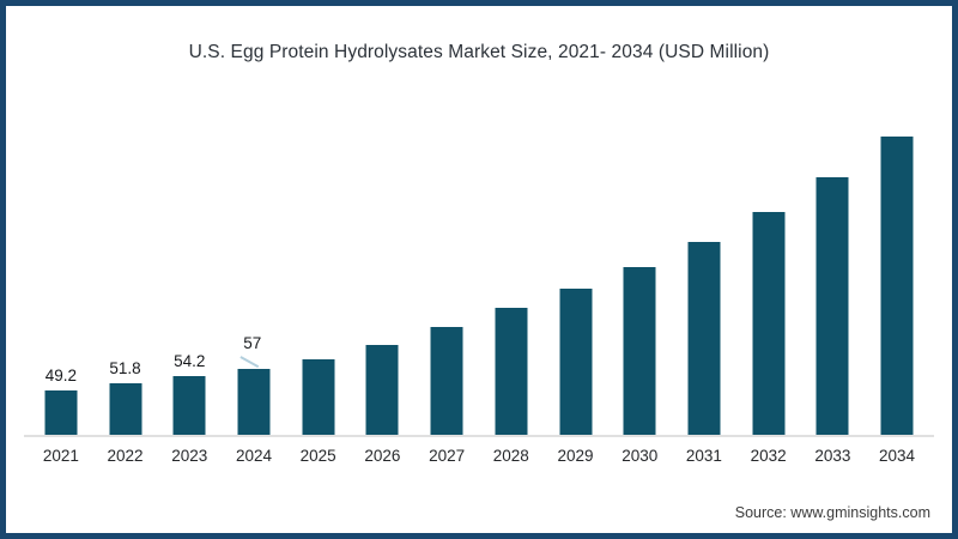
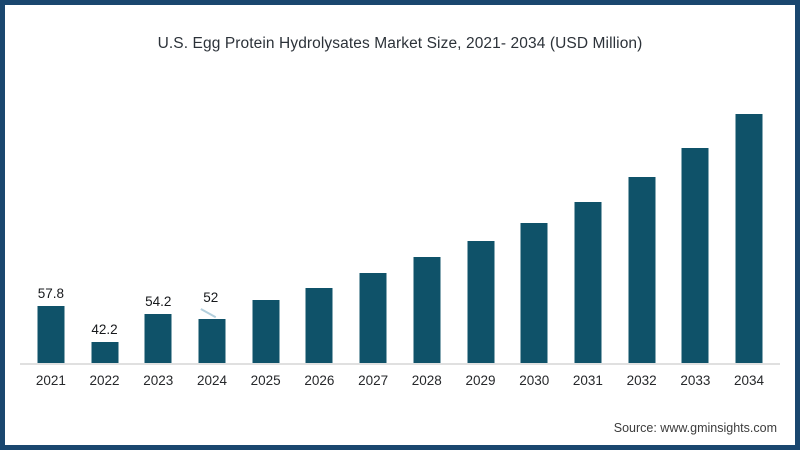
2021: 49.2 -> 57.8
2022: 51.8 -> 42.2
2024: 57 -> 52
